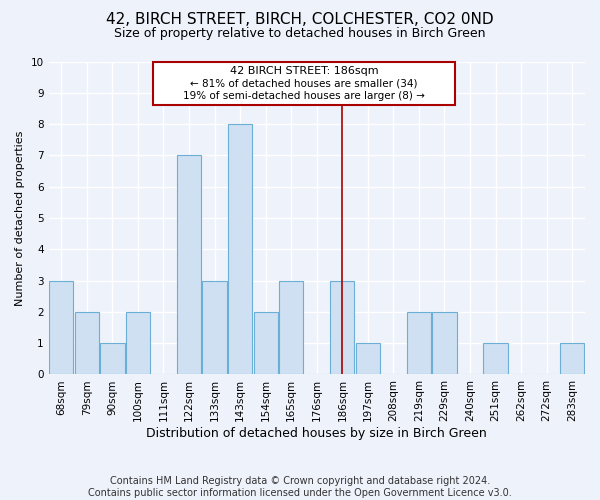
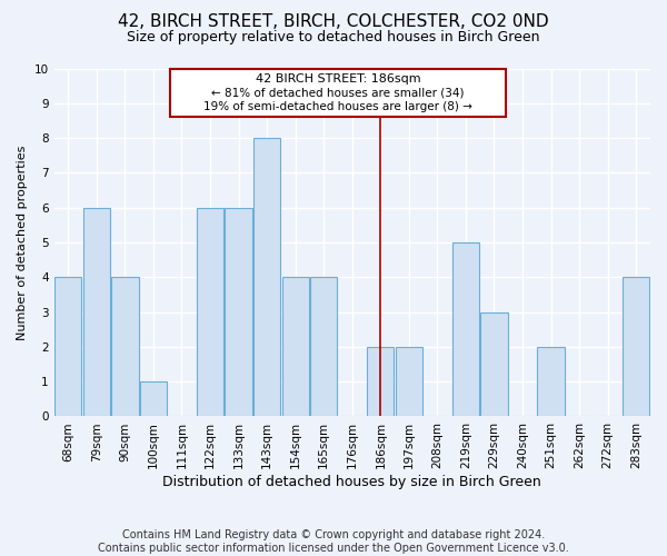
68sqm: 3 -> 4
79sqm: 2 -> 6
90sqm: 1 -> 4
100sqm: 2 -> 1
122sqm: 7 -> 6
133sqm: 3 -> 6
154sqm: 2 -> 4
165sqm: 3 -> 4
186sqm: 3 -> 2
197sqm: 1 -> 2
219sqm: 2 -> 5
229sqm: 2 -> 3
251sqm: 1 -> 2
283sqm: 1 -> 4
